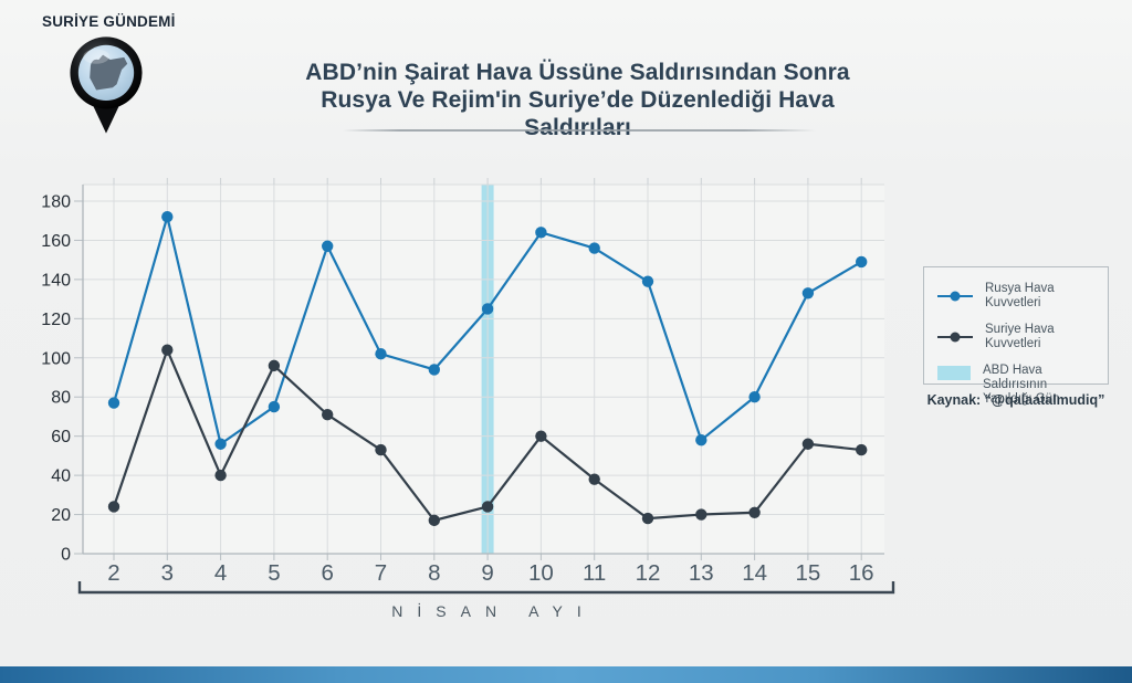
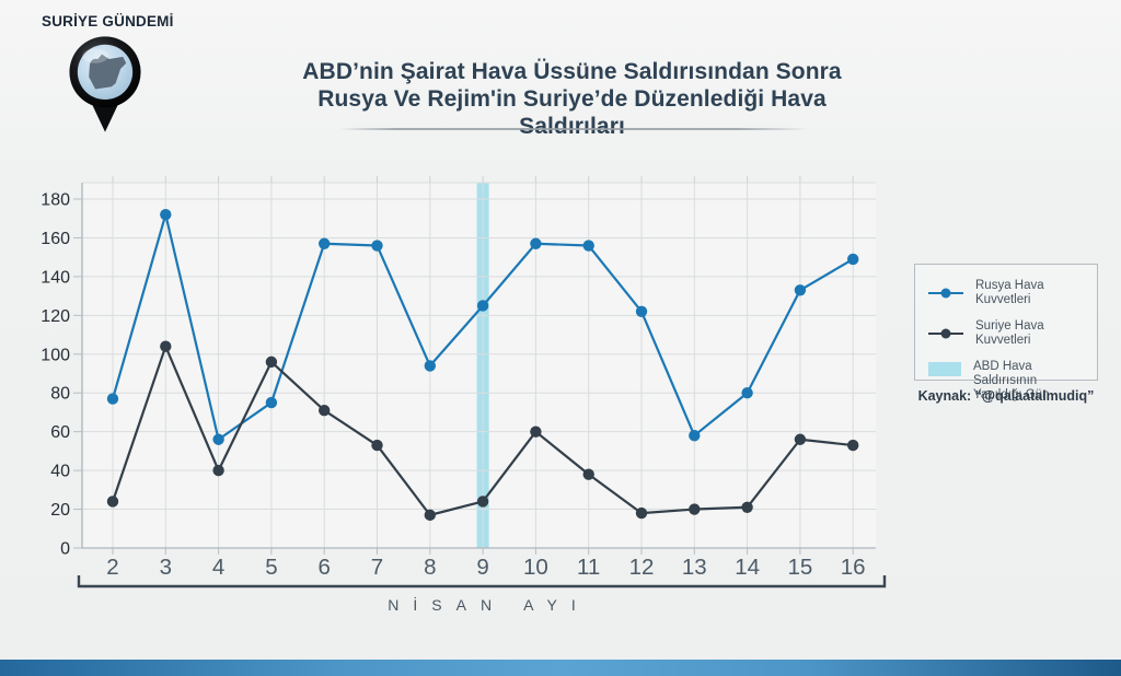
Rusya Hava Kuvvetleri/7: 102 -> 156
Rusya Hava Kuvvetleri/10: 164 -> 157
Rusya Hava Kuvvetleri/12: 139 -> 122
